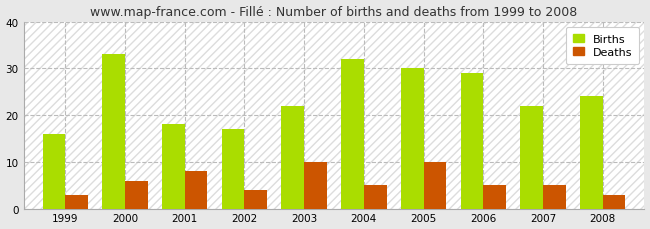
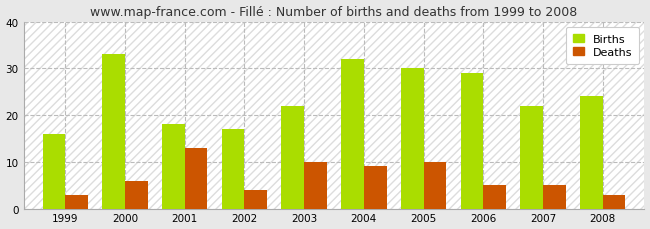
Deaths/2001: 8 -> 13
Deaths/2004: 5 -> 9
